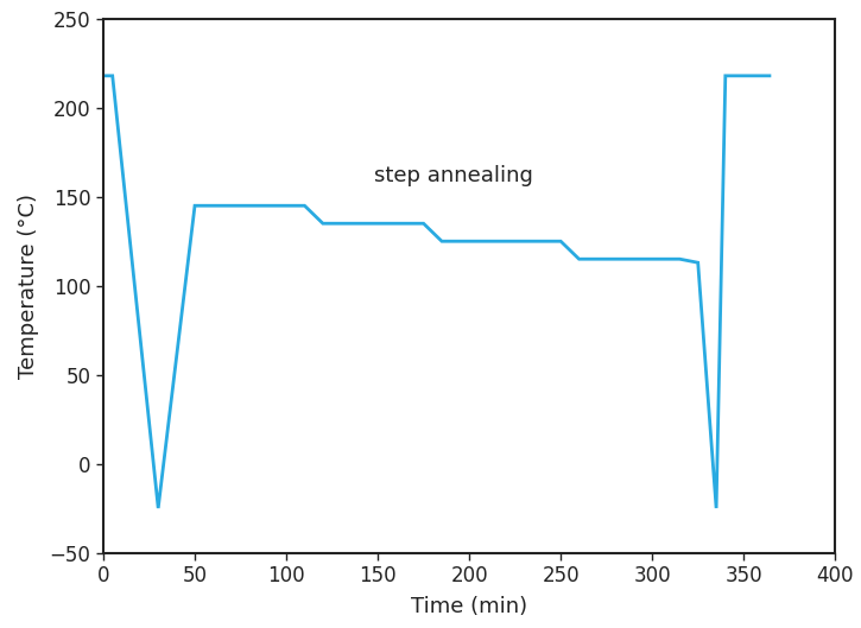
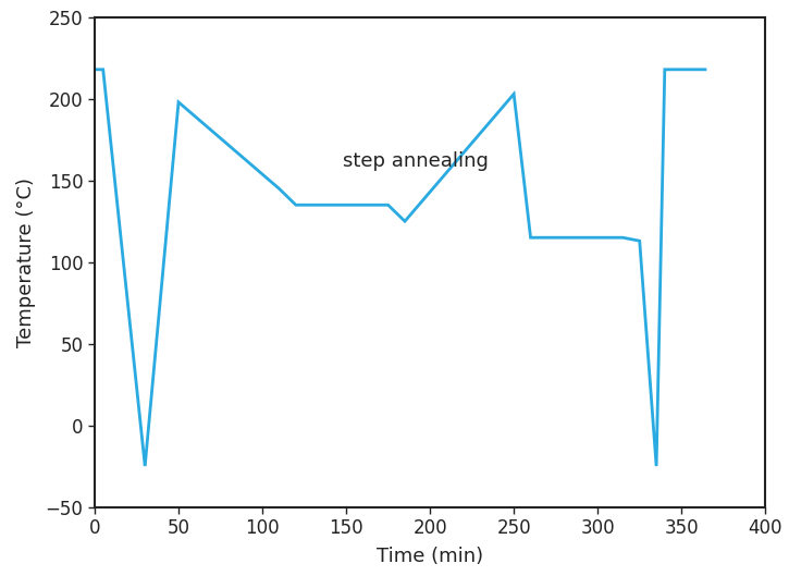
50: 145 -> 198
250: 125 -> 203
